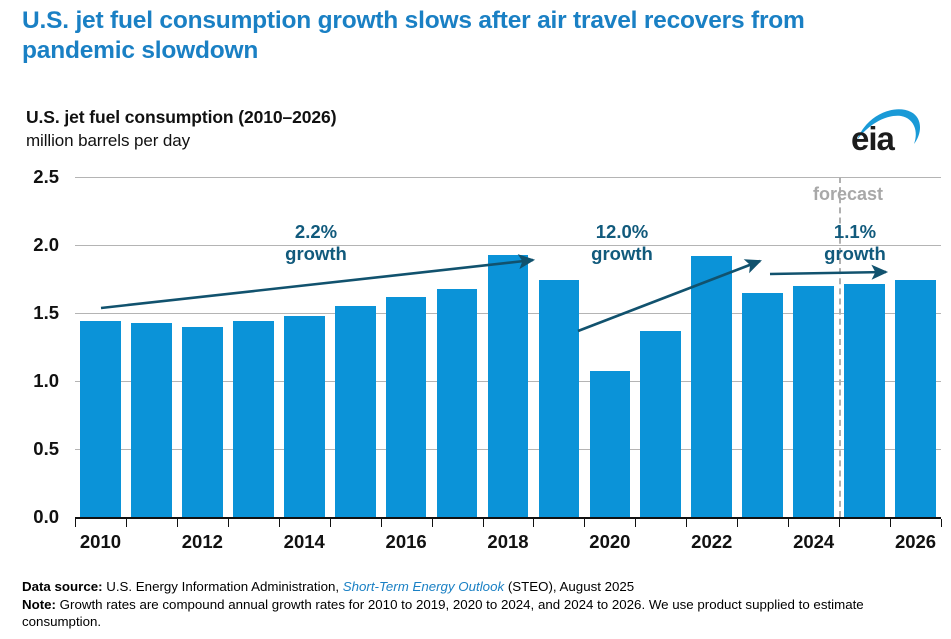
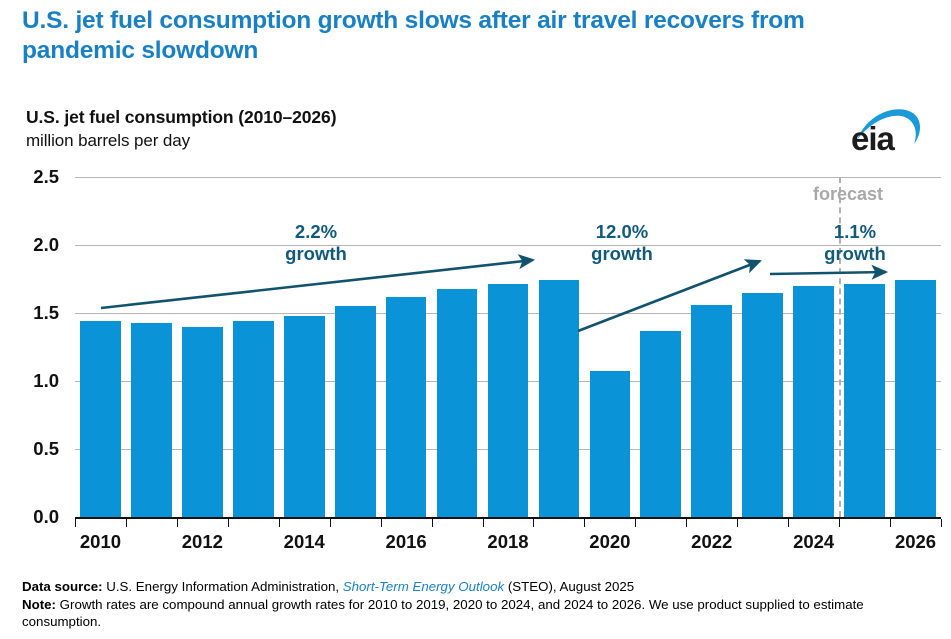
2018: 1.93 -> 1.71
2022: 1.92 -> 1.56
